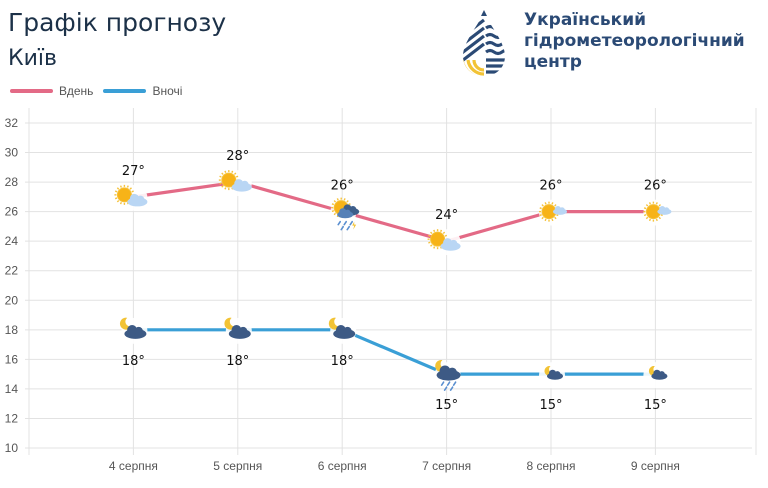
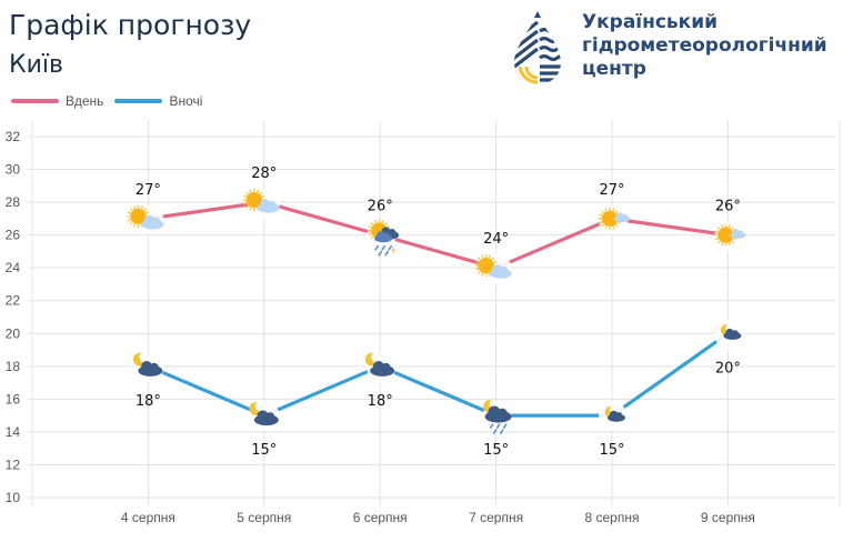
Вночі/5 серпня: 18° -> 15°
Вдень/8 серпня: 26° -> 27°
Вночі/9 серпня: 15° -> 20°
